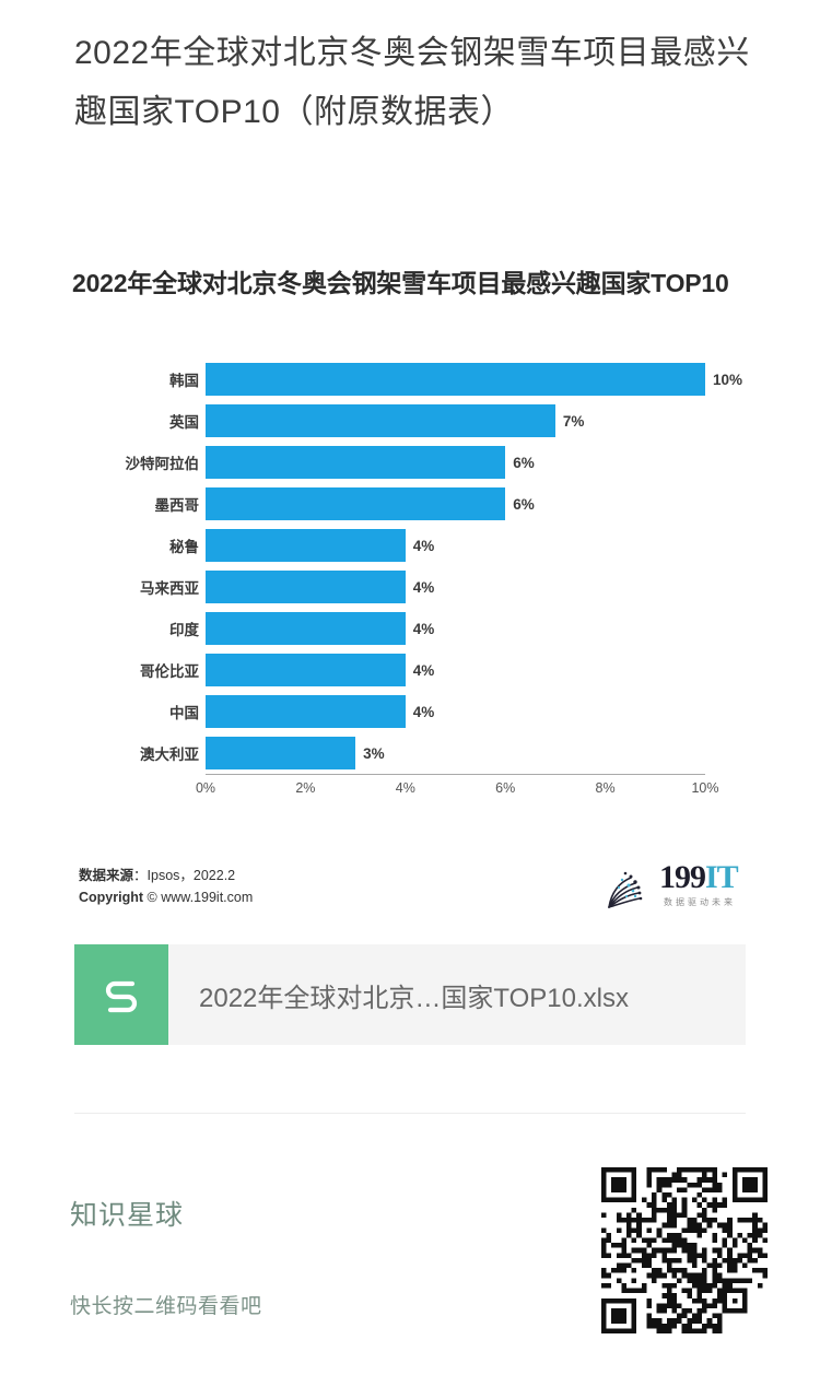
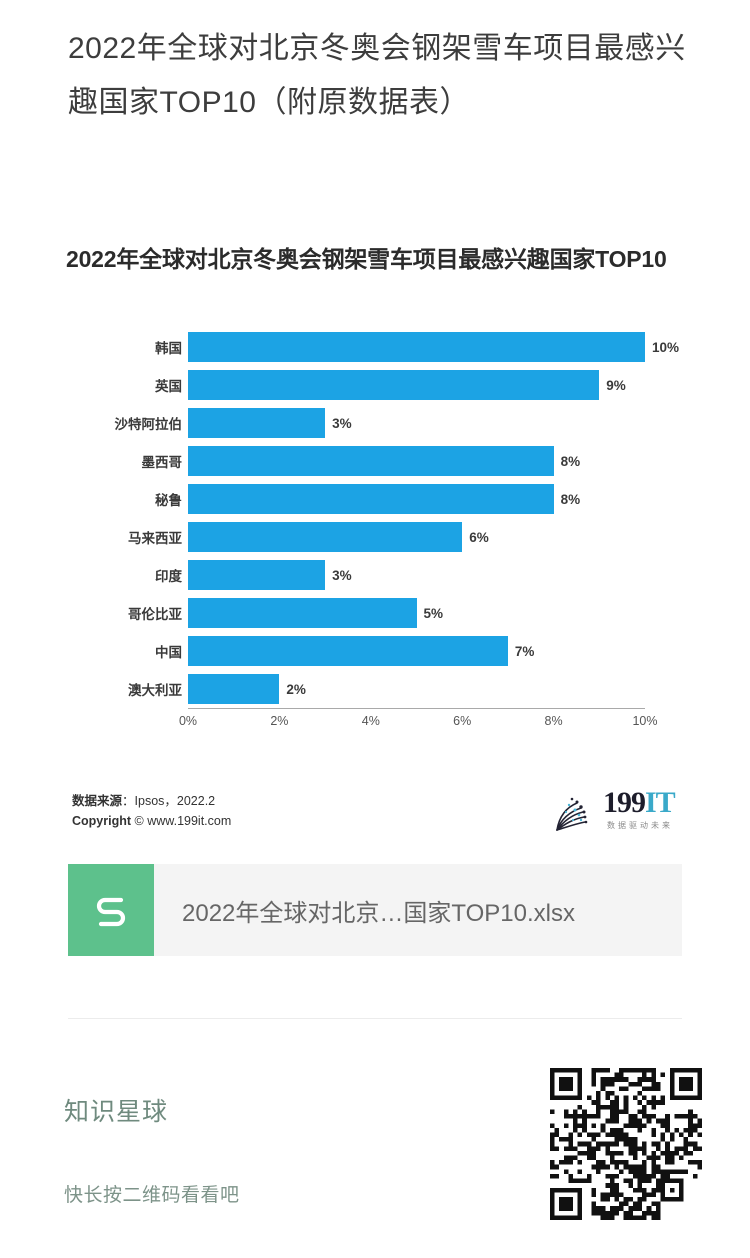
英国: 7% -> 9%
沙特阿拉伯: 6% -> 3%
墨西哥: 6% -> 8%
秘鲁: 4% -> 8%
马来西亚: 4% -> 6%
印度: 4% -> 3%
哥伦比亚: 4% -> 5%
中国: 4% -> 7%
澳大利亚: 3% -> 2%
